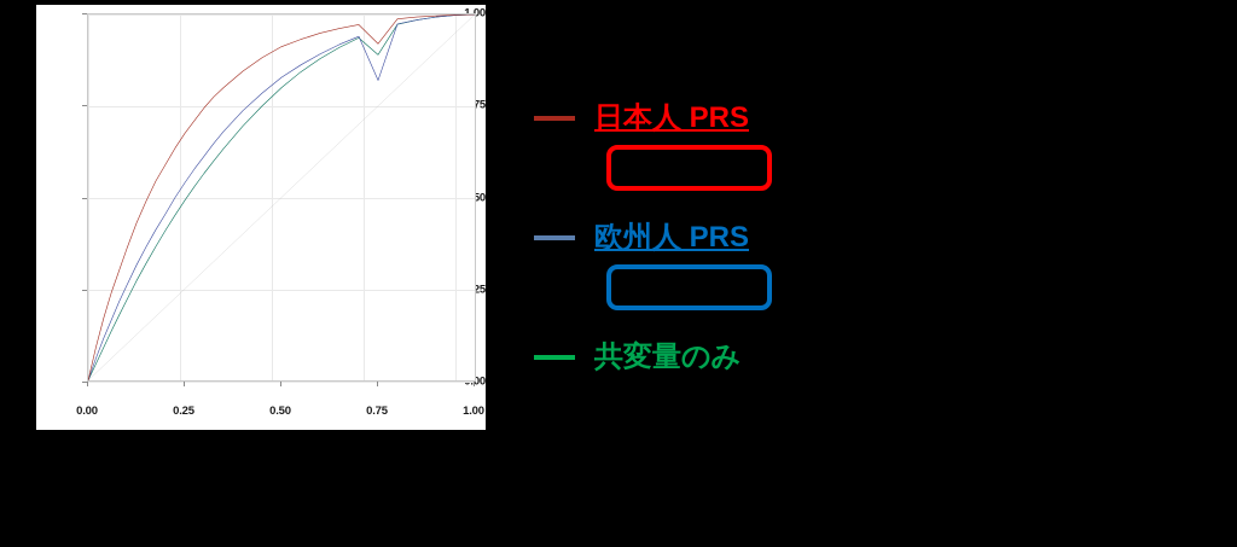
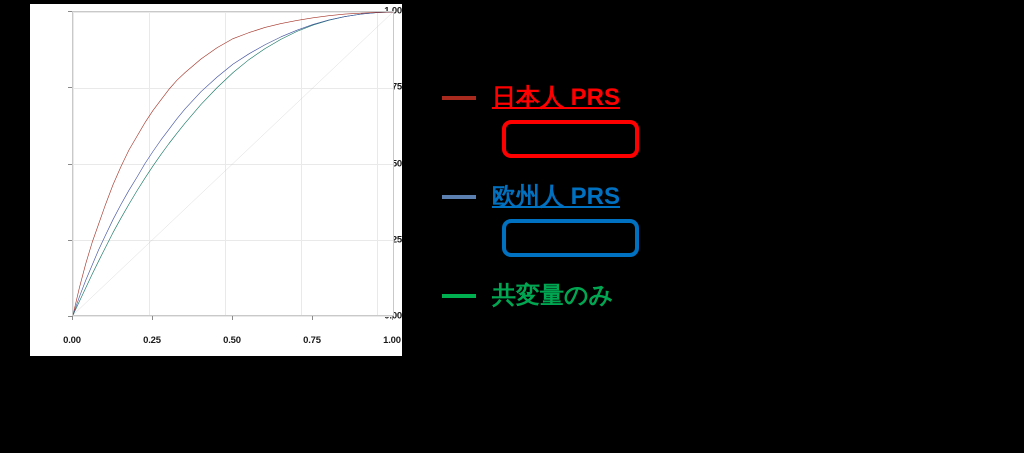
日本人 PRS/0.75: 0.92 -> 0.98
欧州人 PRS/0.75: 0.82 -> 0.96
共変量のみ/0.75: 0.89 -> 0.96
